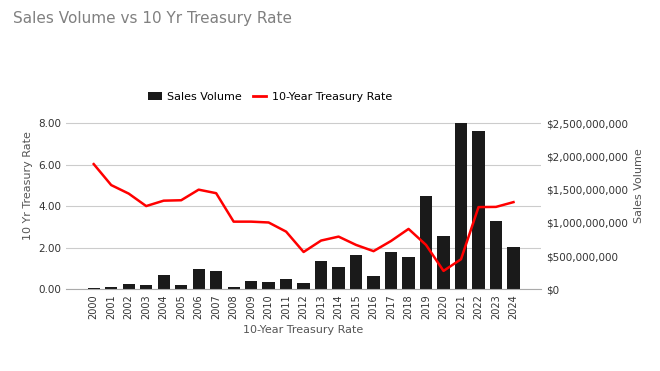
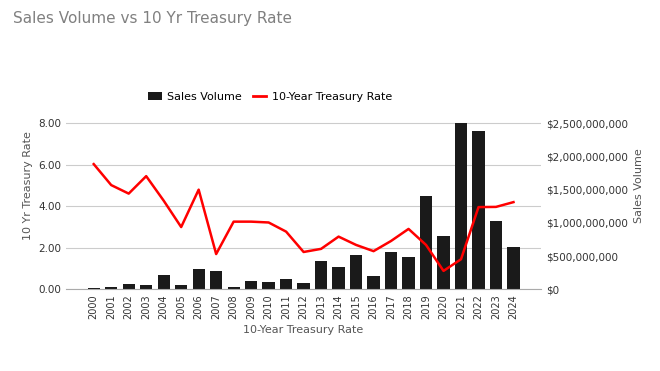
10-Year Treasury Rate/2003: 4.01 -> 5.45
10-Year Treasury Rate/2005: 4.29 -> 3.00
10-Year Treasury Rate/2007: 4.63 -> 1.70
10-Year Treasury Rate/2013: 2.35 -> 1.95
